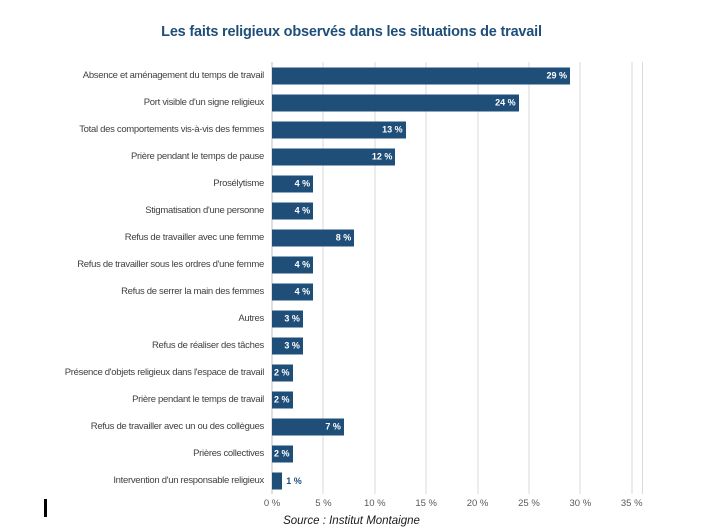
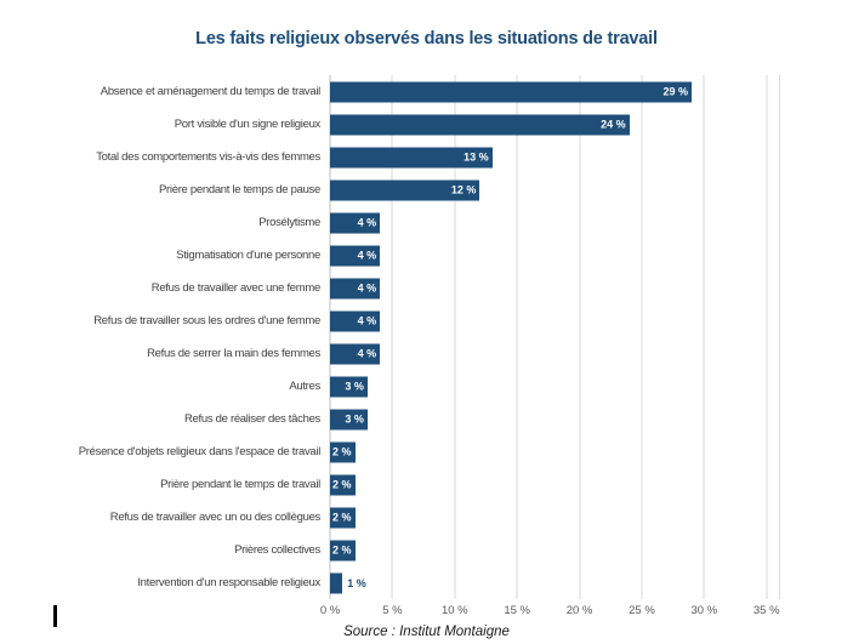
Refus de travailler avec une femme: 8 -> 4
Refus de travailler avec un ou des collègues: 7 -> 2
